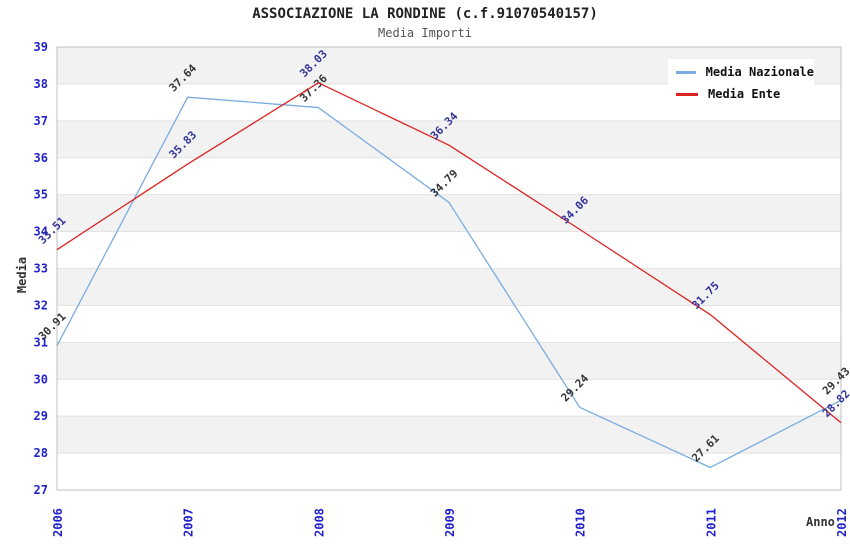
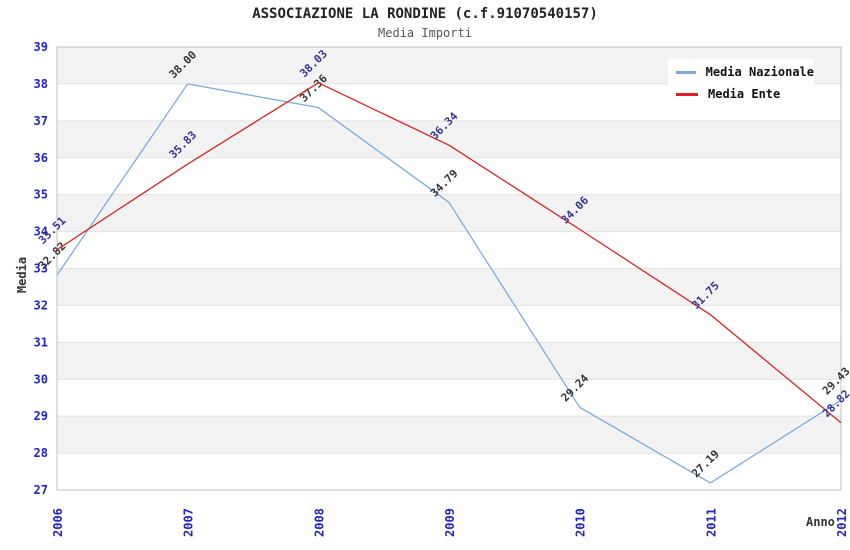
Media Nazionale/2006: 30.91 -> 32.82
Media Nazionale/2007: 37.64 -> 38.00
Media Nazionale/2011: 27.61 -> 27.19
